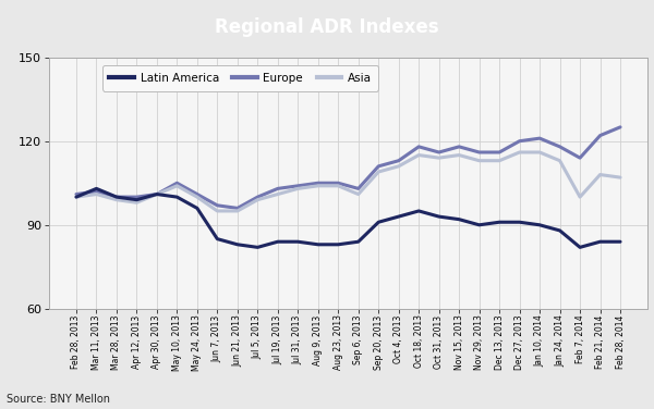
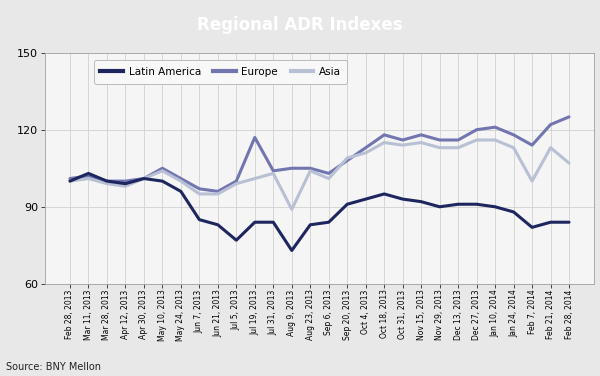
Latin America/Jul 5, 2013: 82 -> 77
Europe/Jul 19, 2013: 103 -> 117
Latin America/Aug 9, 2013: 83 -> 73
Asia/Aug 9, 2013: 104 -> 89
Europe/Sep 20, 2013: 111 -> 108
Asia/Feb 21, 2014: 108 -> 113
